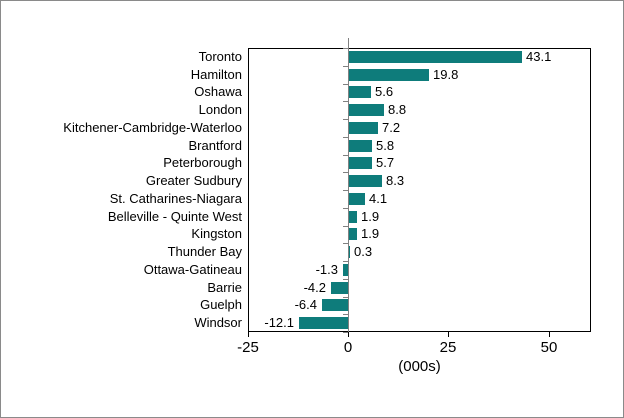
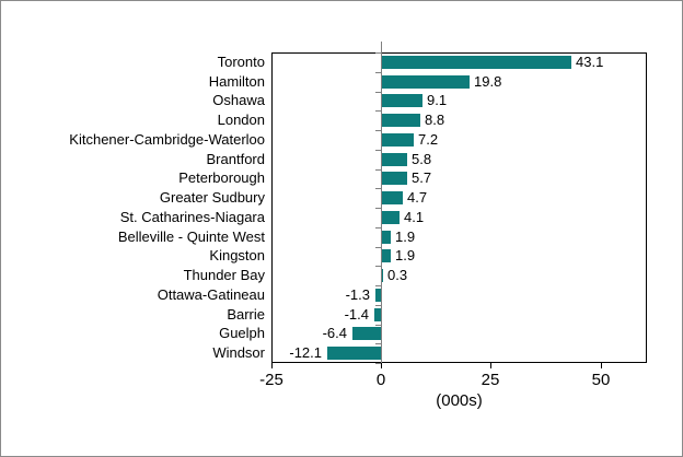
Oshawa: 5.6 -> 9.1
Greater Sudbury: 8.3 -> 4.7
Barrie: -4.2 -> -1.4
